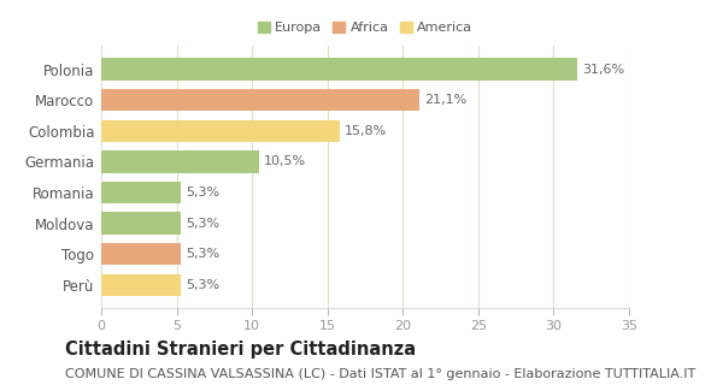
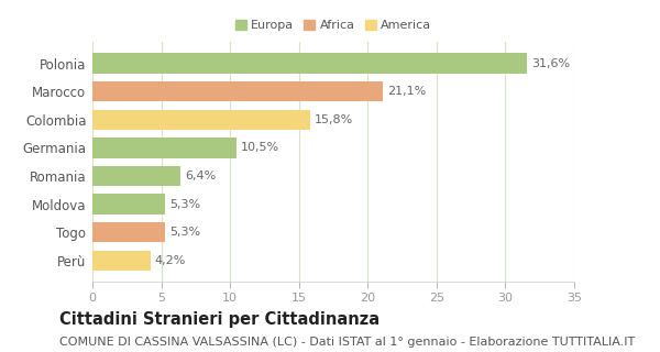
Romania: 5,3% -> 6,4%
Perù: 5,3% -> 4,2%
